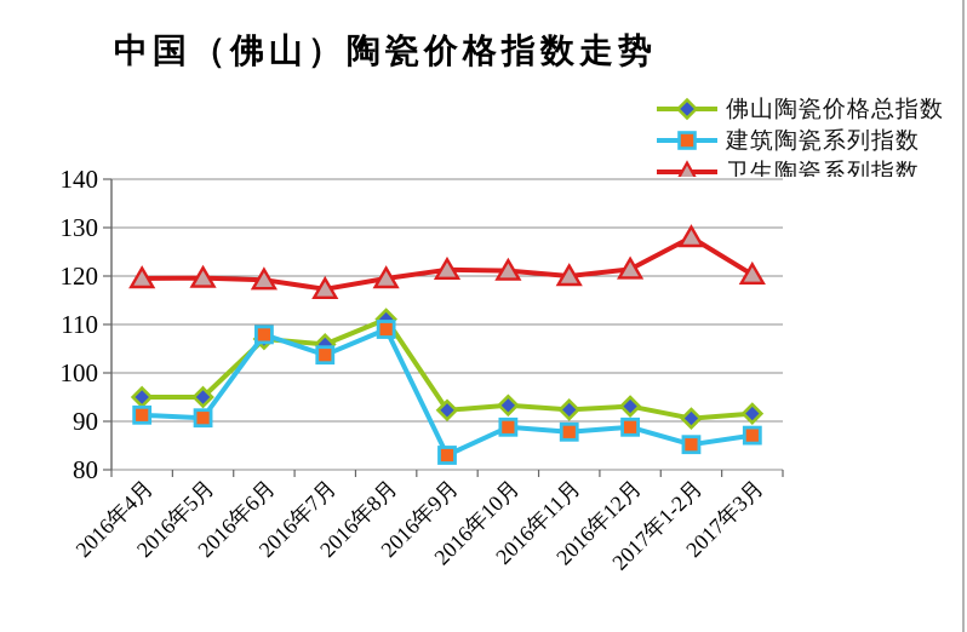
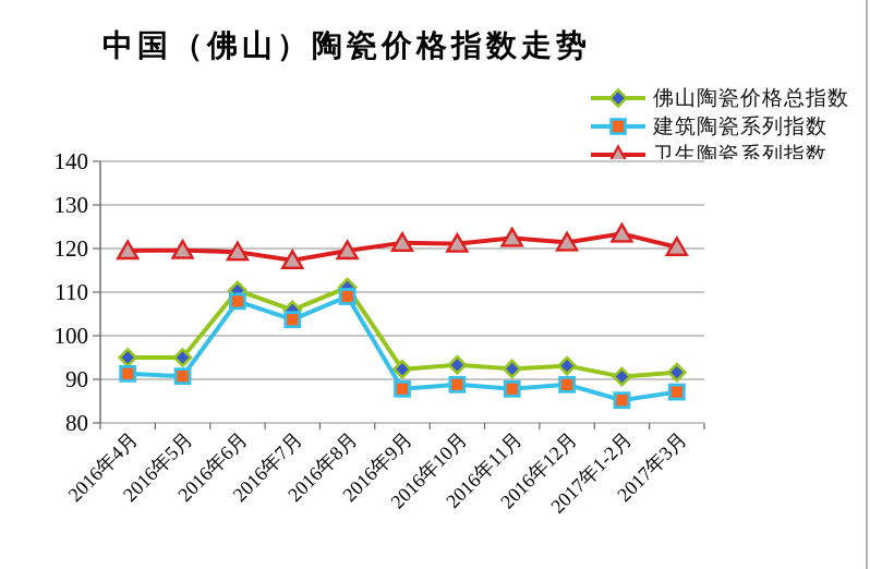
佛山陶瓷价格总指数/2016年6月: 107 -> 110
建筑陶瓷系列指数/2016年9月: 83 -> 88
卫生陶瓷系列指数/2016年11月: 120 -> 122
卫生陶瓷系列指数/2017年1-2月: 128 -> 123
